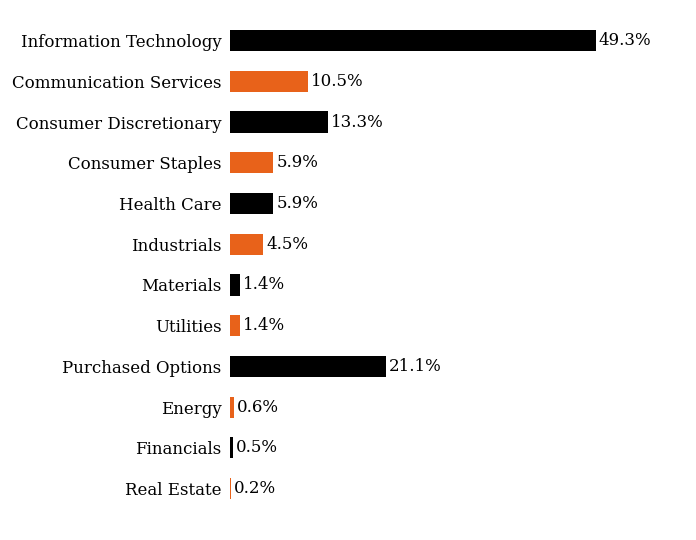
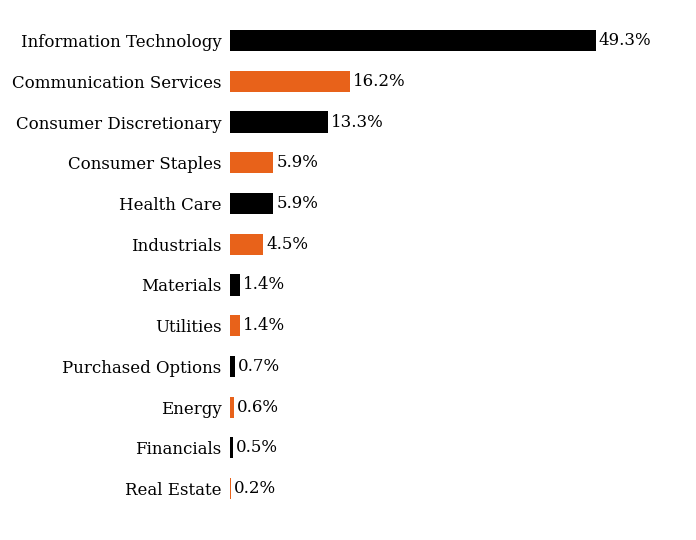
Communication Services: 10.5% -> 16.2%
Purchased Options: 21.1% -> 0.7%
